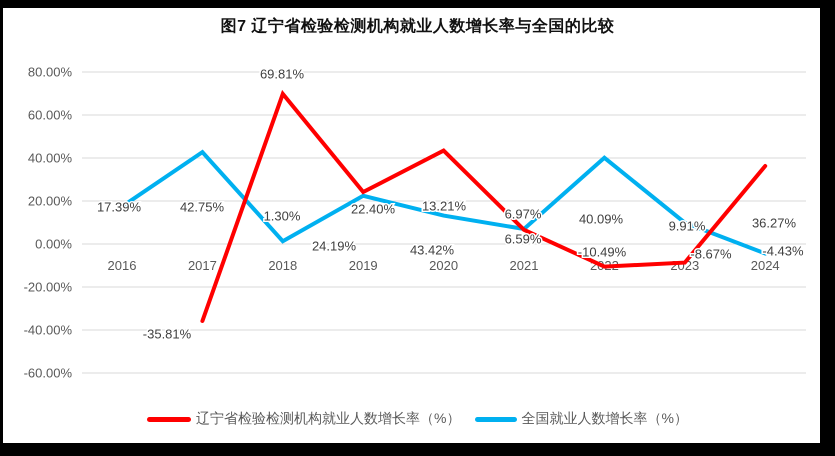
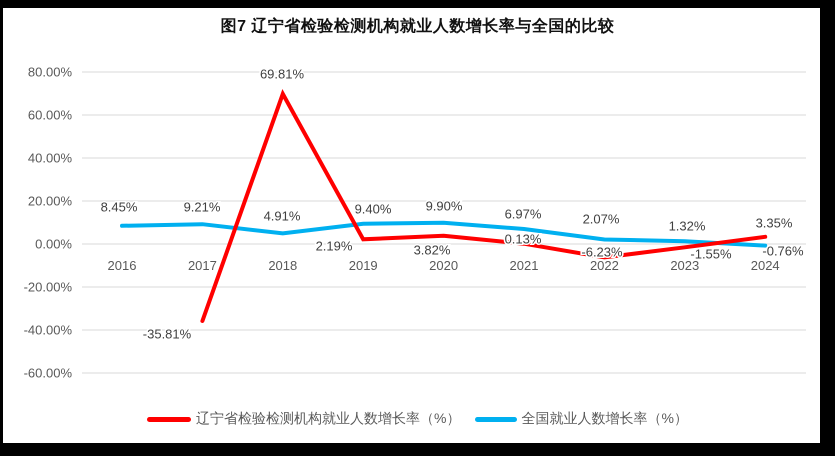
全国就业人数增长率（%）/2016: 17.39% -> 8.45%
全国就业人数增长率（%）/2017: 42.75% -> 9.21%
全国就业人数增长率（%）/2018: 1.30% -> 4.91%
辽宁省检验检测机构就业人数增长率（%）/2019: 24.19% -> 2.19%
全国就业人数增长率（%）/2019: 22.40% -> 9.40%
辽宁省检验检测机构就业人数增长率（%）/2020: 43.42% -> 3.82%
全国就业人数增长率（%）/2020: 13.21% -> 9.90%
辽宁省检验检测机构就业人数增长率（%）/2021: 6.59% -> 0.13%
辽宁省检验检测机构就业人数增长率（%）/2022: -10.49% -> -6.23%
全国就业人数增长率（%）/2022: 40.09% -> 2.07%
辽宁省检验检测机构就业人数增长率（%）/2023: -8.67% -> -1.55%
全国就业人数增长率（%）/2023: 9.91% -> 1.32%
辽宁省检验检测机构就业人数增长率（%）/2024: 36.27% -> 3.35%
全国就业人数增长率（%）/2024: -4.43% -> -0.76%
